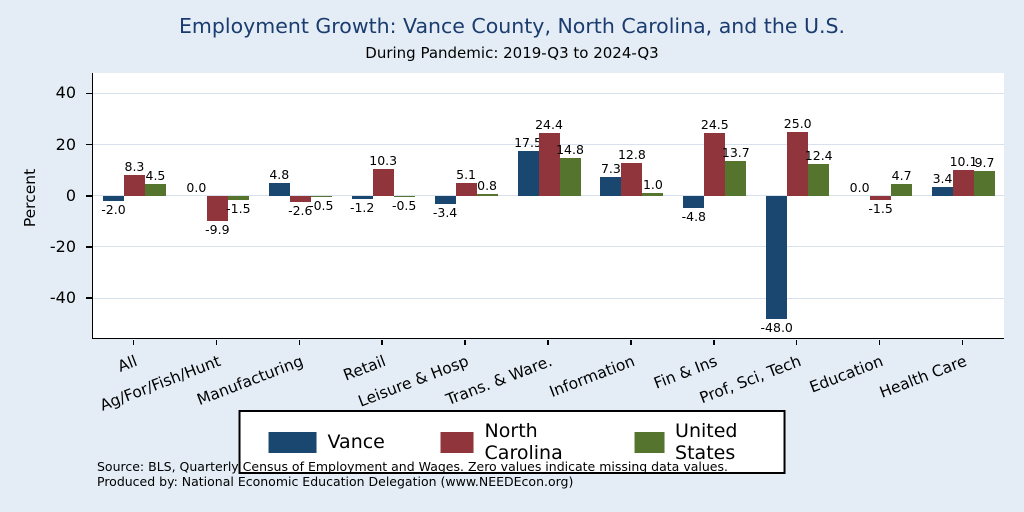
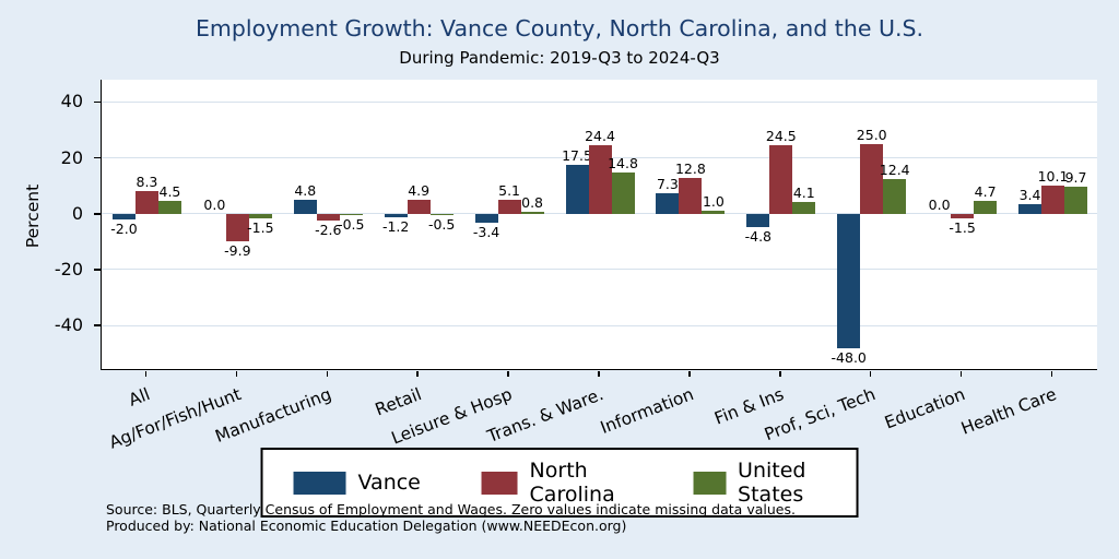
North Carolina/Retail: 10.3 -> 4.9
United States/Fin & Ins: 13.7 -> 4.1
